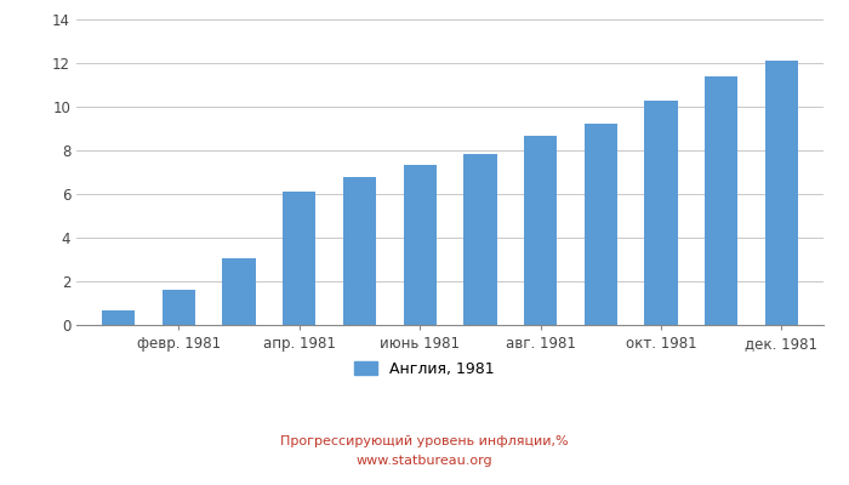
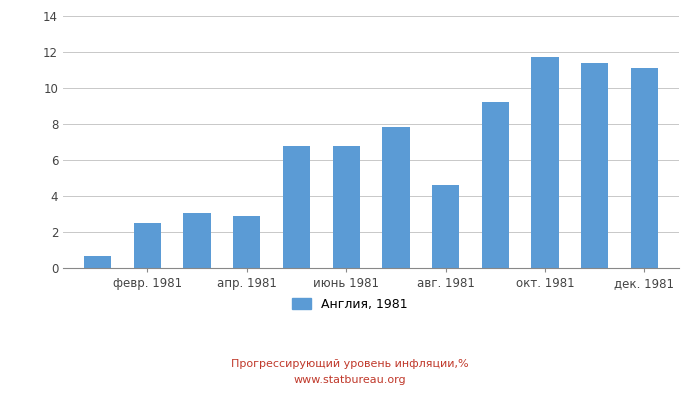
февр. 1981: 1.6 -> 2.5
апр. 1981: 6.1 -> 2.9
июнь 1981: 7.3 -> 6.8
авг. 1981: 8.7 -> 4.6
окт. 1981: 10.3 -> 11.7
дек. 1981: 12.1 -> 11.1
